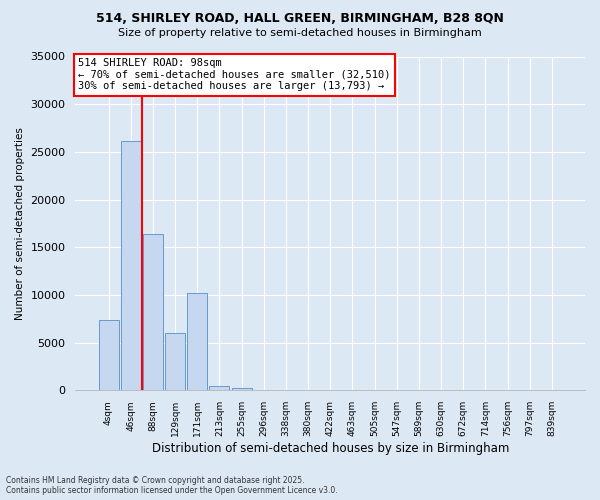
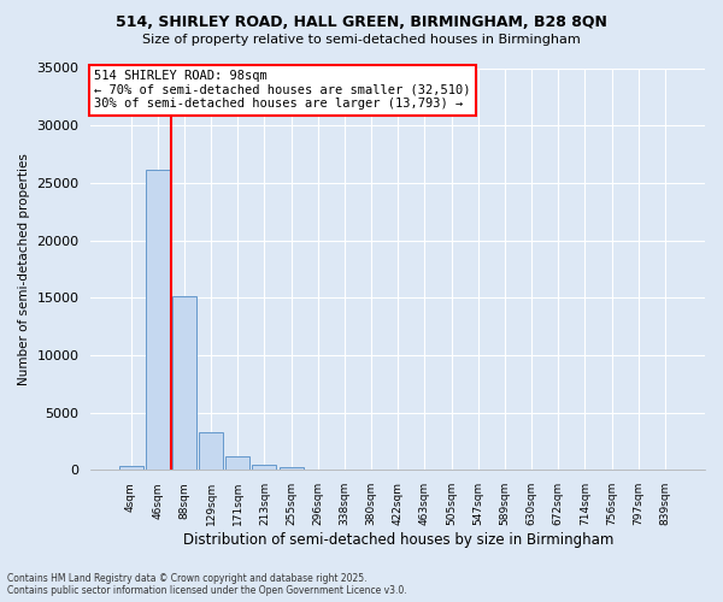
4sqm: 7400 -> 400
88sqm: 16400 -> 15100
129sqm: 6000 -> 3200
171sqm: 10200 -> 1200
